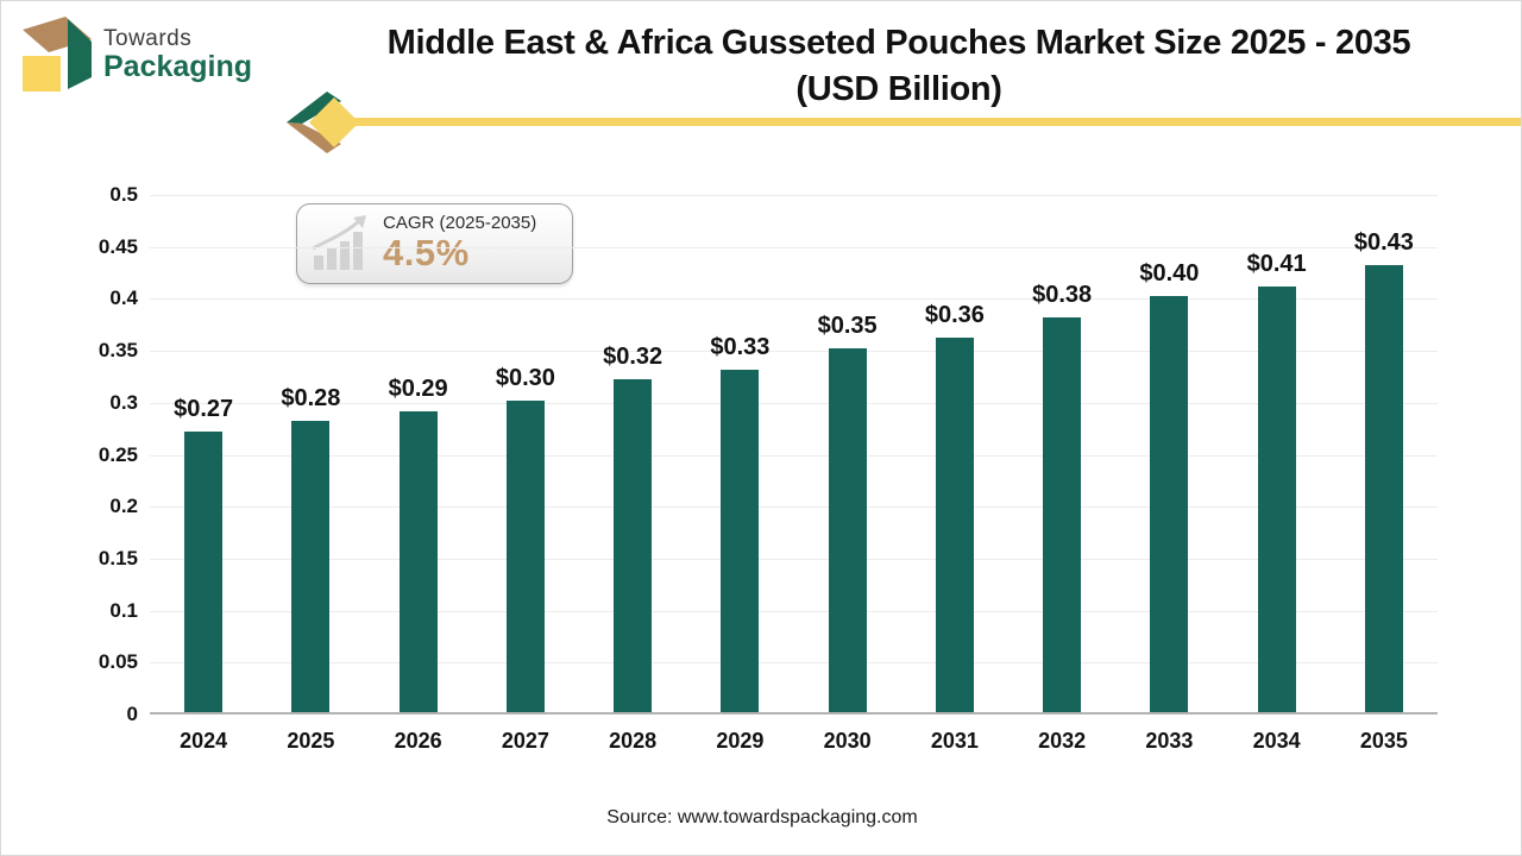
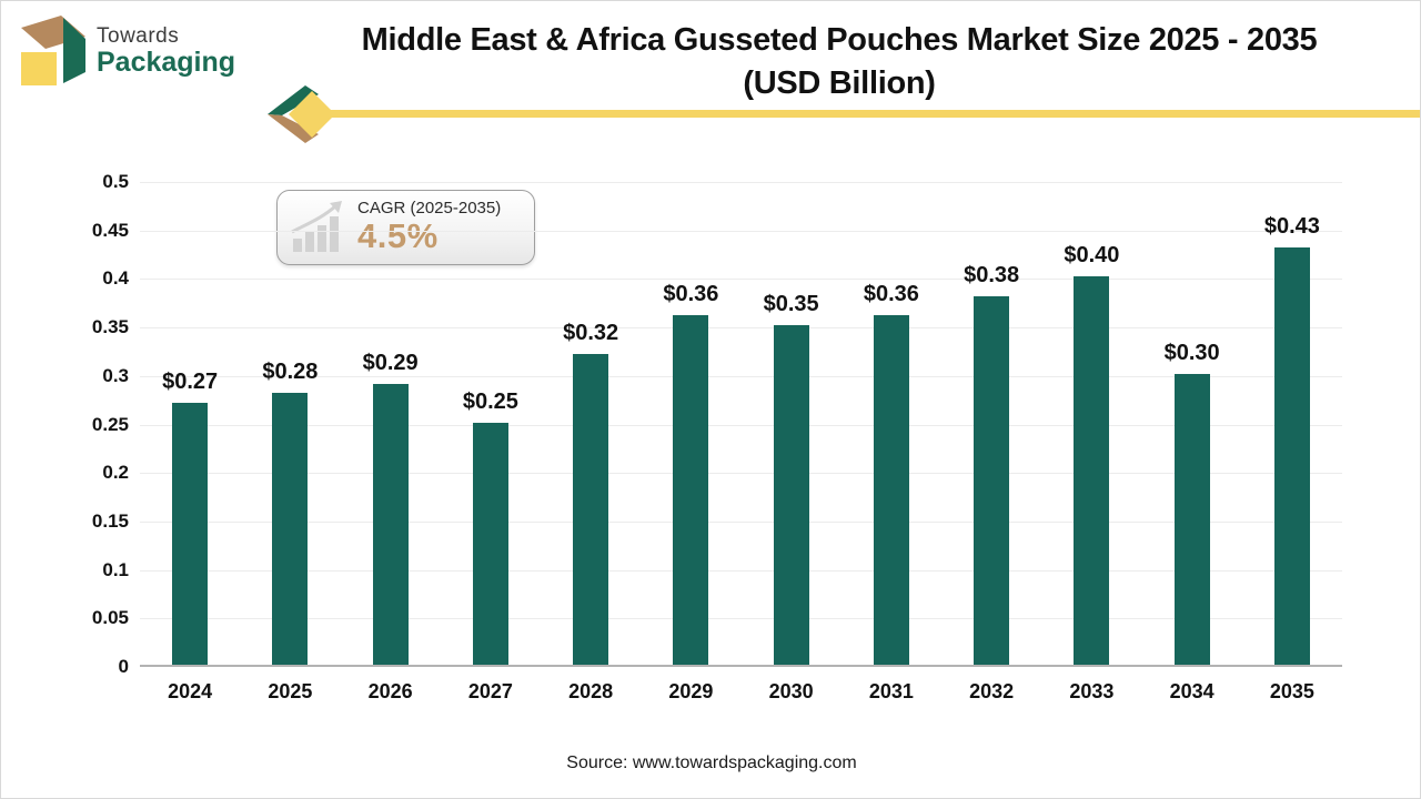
2027: $0.30 -> $0.25
2029: $0.33 -> $0.36
2034: $0.41 -> $0.30
